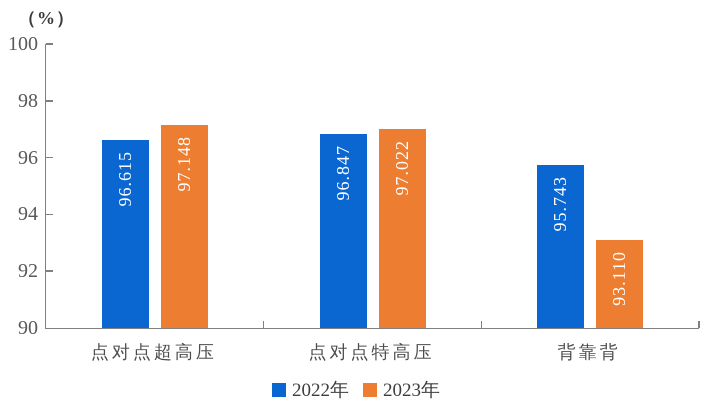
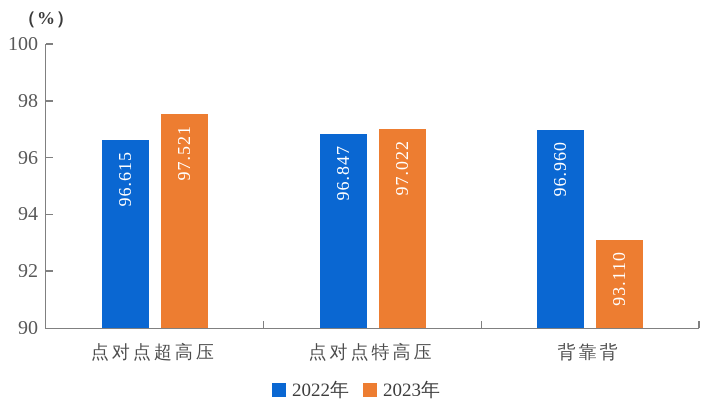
2023年/点对点超高压: 97.148 -> 97.521
2022年/背靠背: 95.743 -> 96.960
